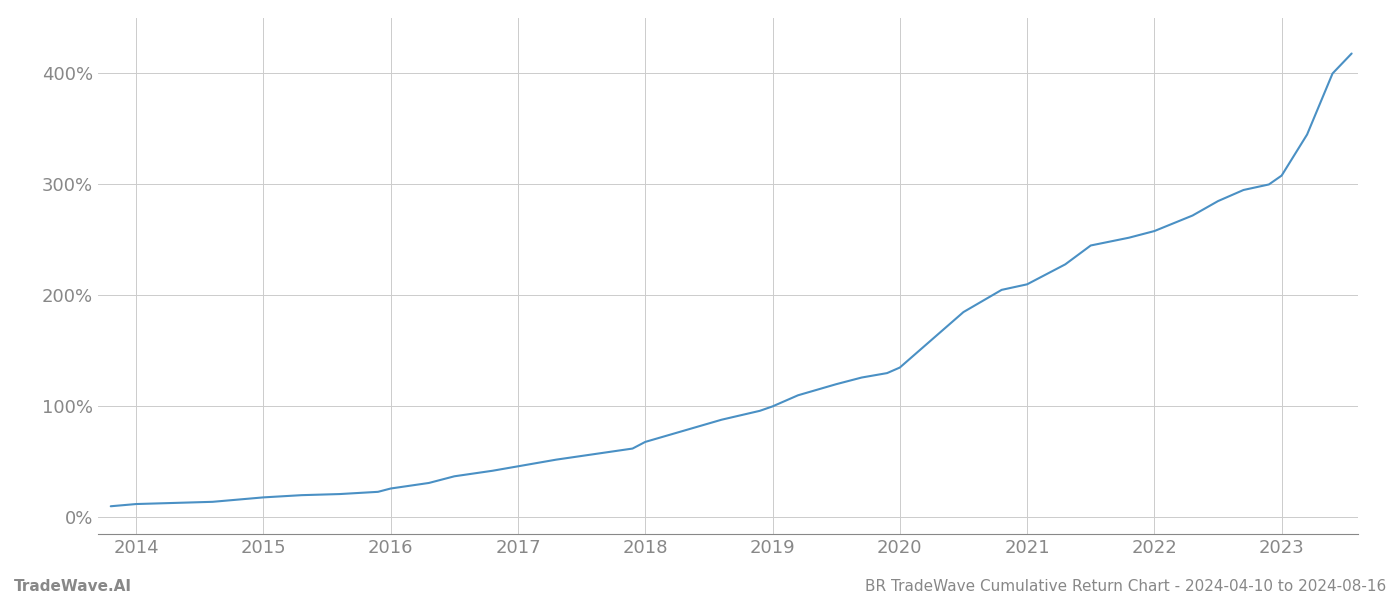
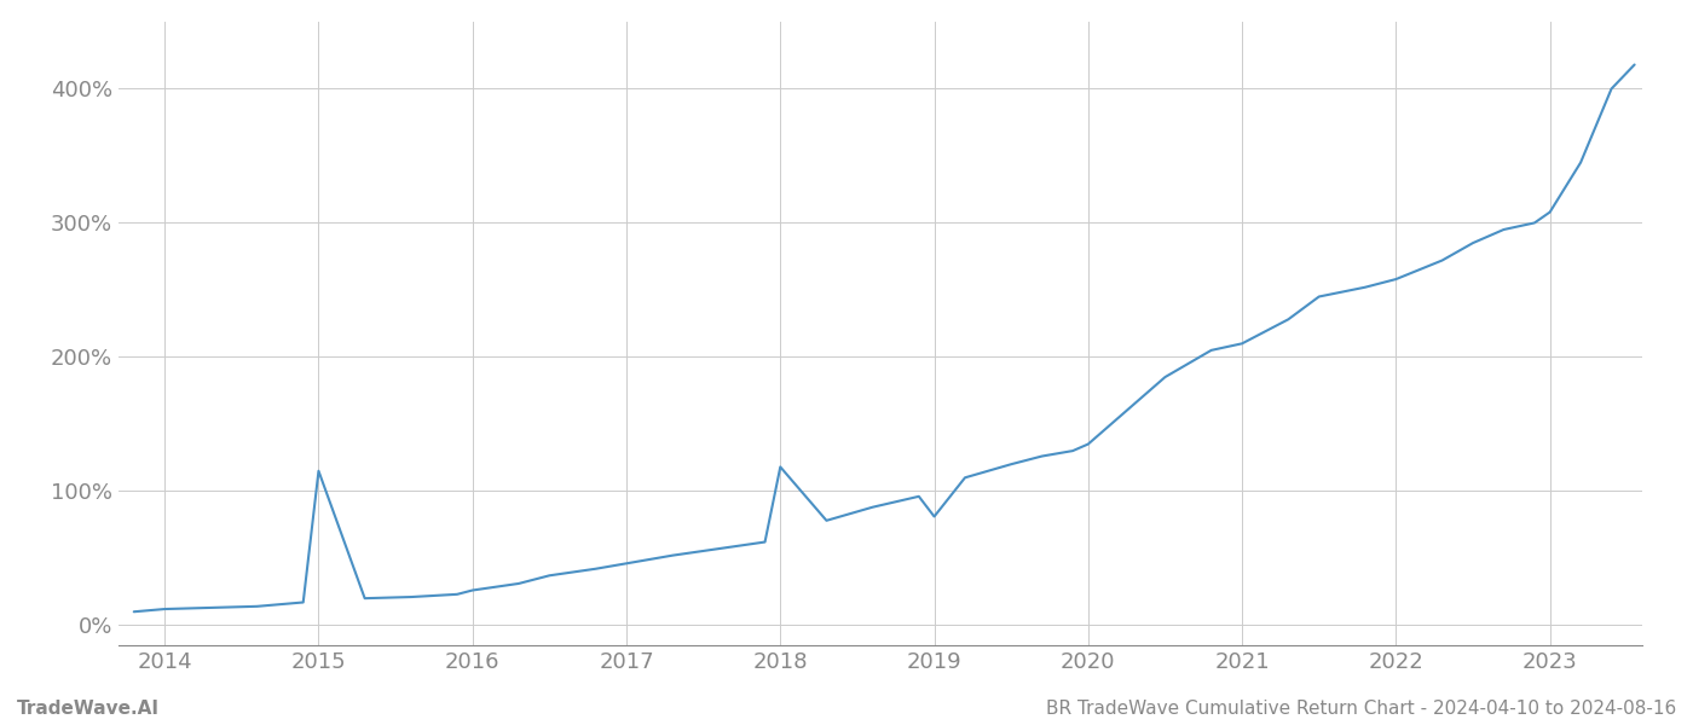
2015: 18% -> 115%
2018: 68% -> 118%
2019: 100% -> 81%
